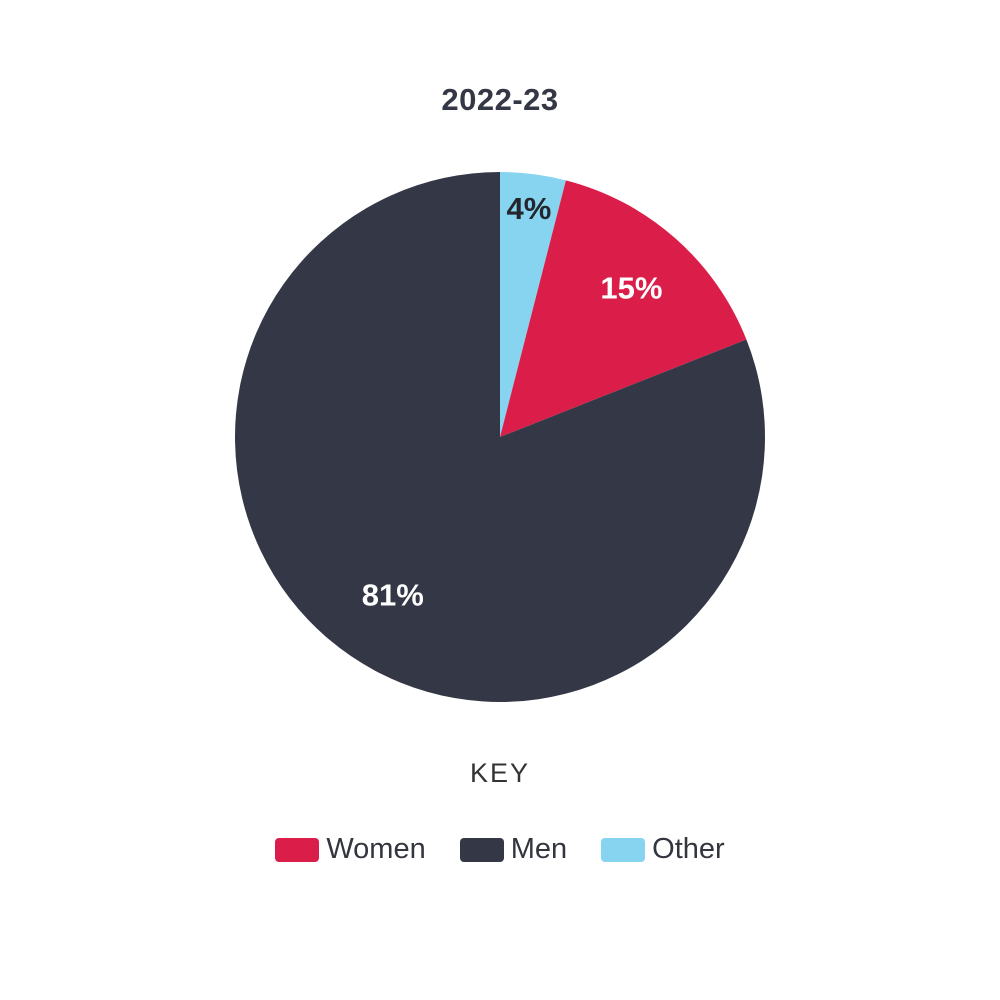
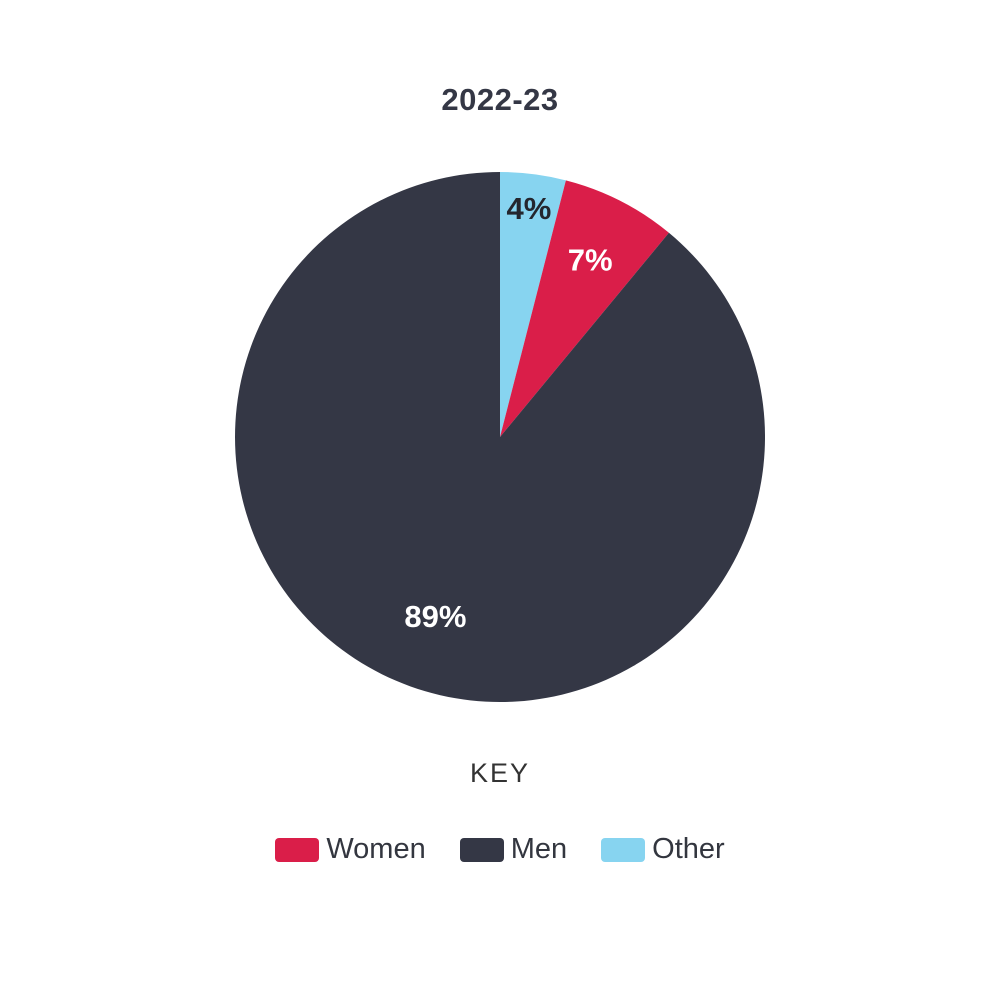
Women: 15% -> 7%
Men: 81% -> 89%
